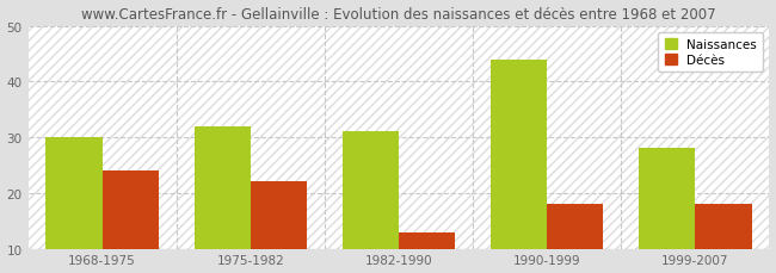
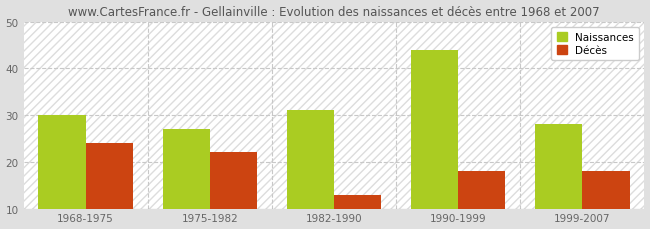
Naissances/1975-1982: 32 -> 27
